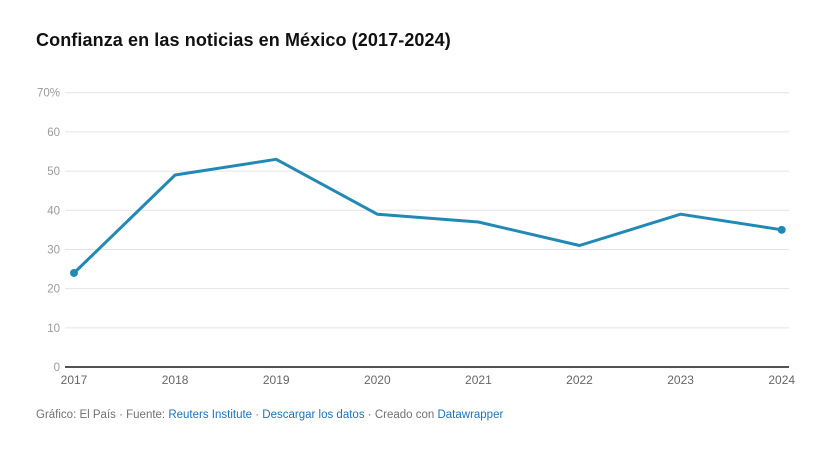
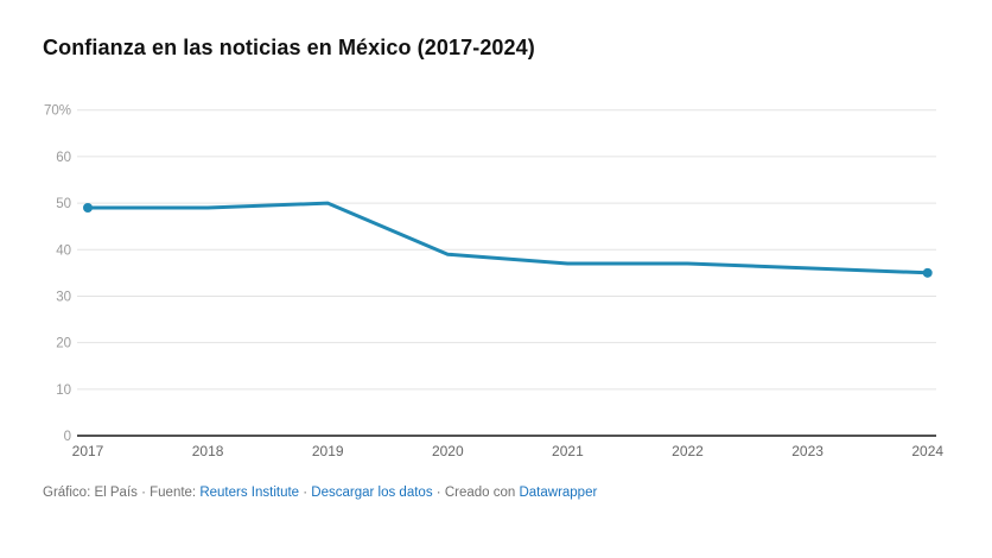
2017: 24% -> 49%
2019: 53% -> 50%
2022: 31% -> 37%
2023: 39% -> 36%
